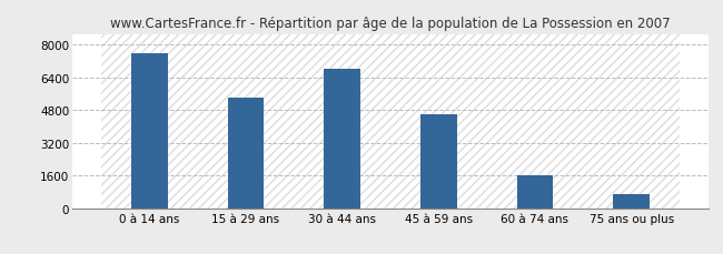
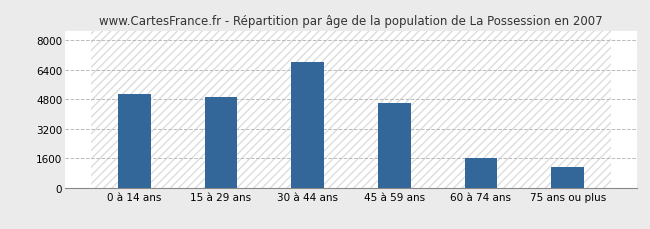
0 à 14 ans: 7600 -> 5100
15 à 29 ans: 5400 -> 4900
75 ans ou plus: 700 -> 1100
